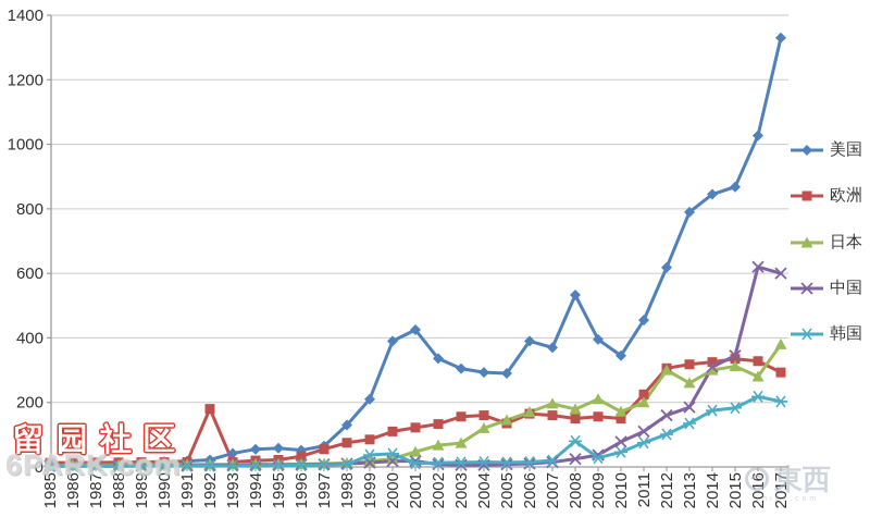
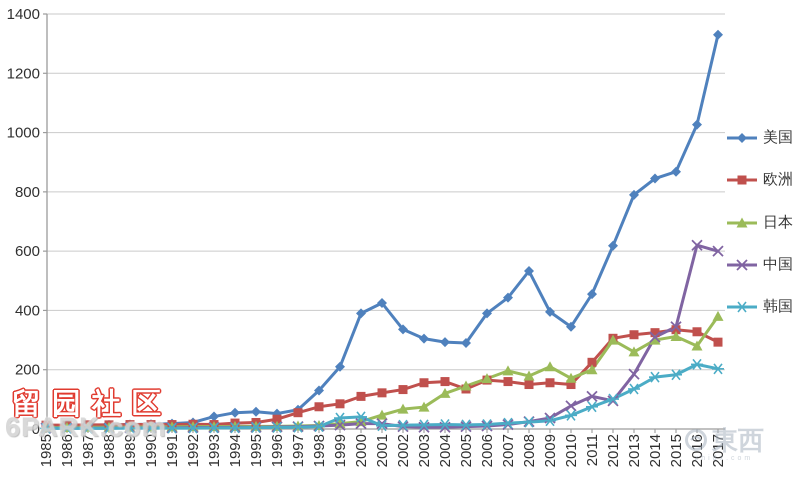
欧洲/1992: 180 -> 20
美国/2007: 370 -> 440
韩国/2008: 80 -> 20
中国/2012: 160 -> 100
